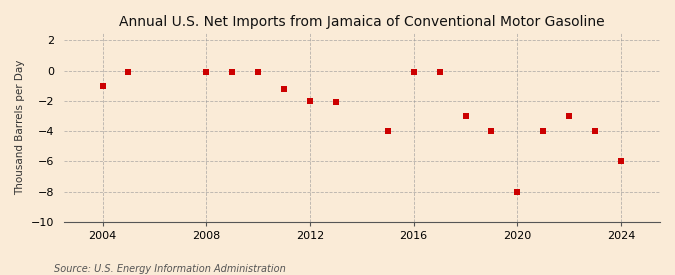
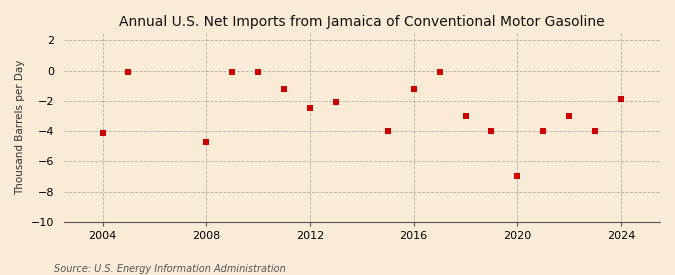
2004: -1.0 -> -4.1
2008: -0.1 -> -4.7
2012: -2.0 -> -2.5
2016: -0.1 -> -1.2
2020: -8.0 -> -7.0
2024: -6.0 -> -1.9
